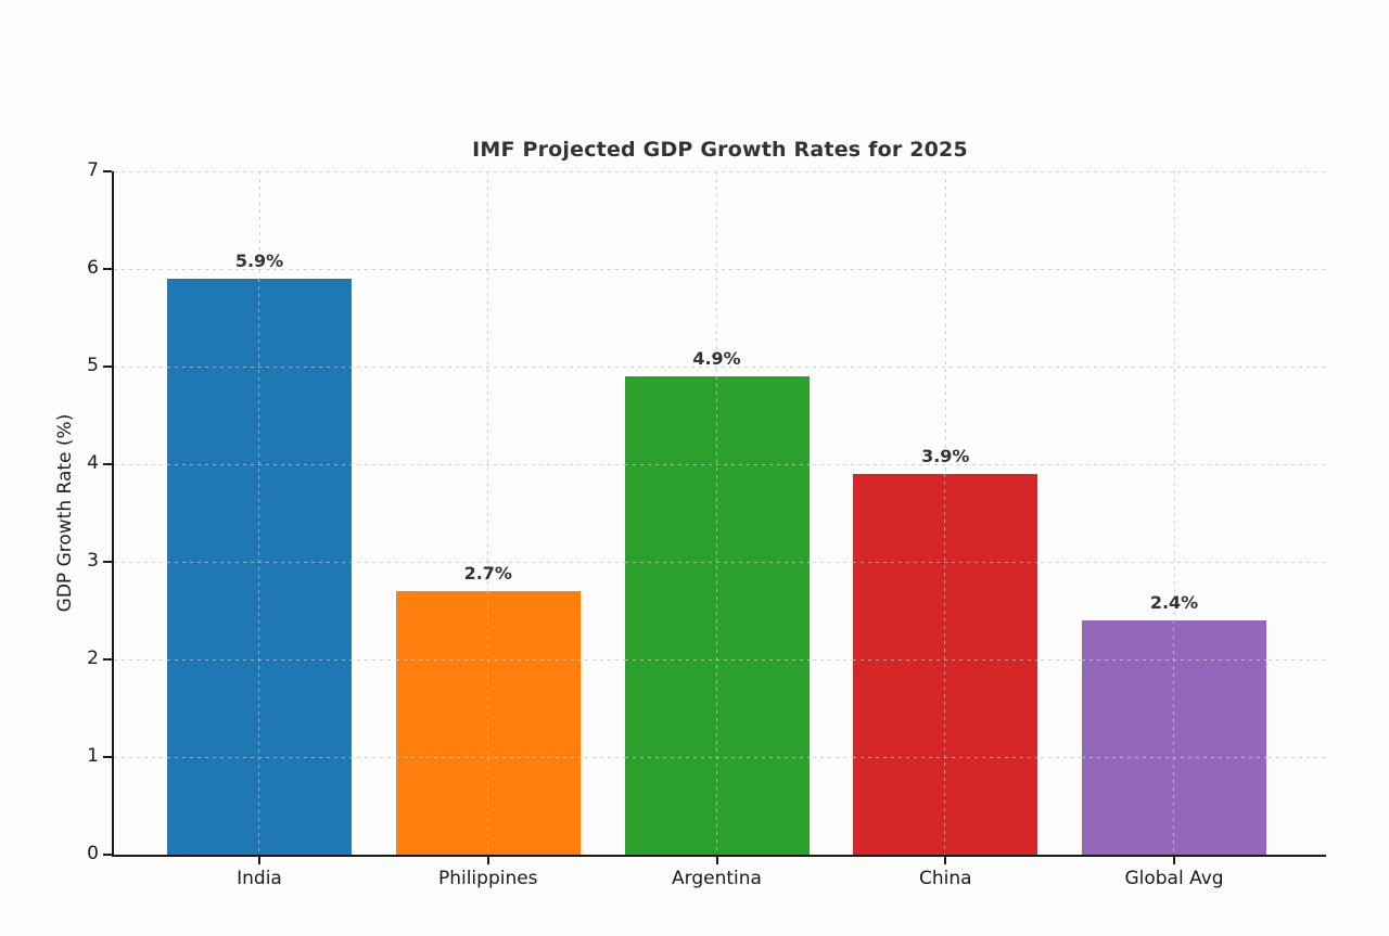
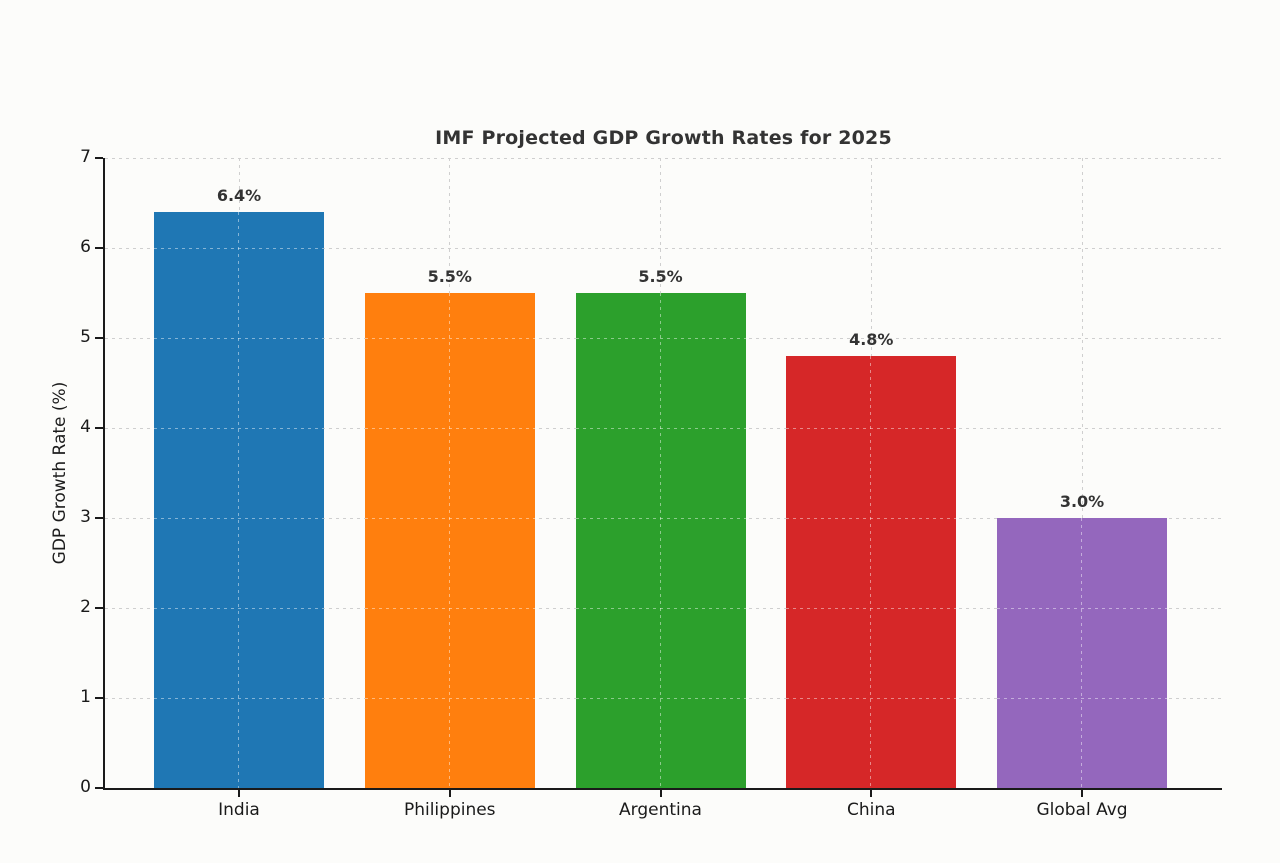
India: 5.9% -> 6.4%
Philippines: 2.7% -> 5.5%
Argentina: 4.9% -> 5.5%
China: 3.9% -> 4.8%
Global Avg: 2.4% -> 3.0%
